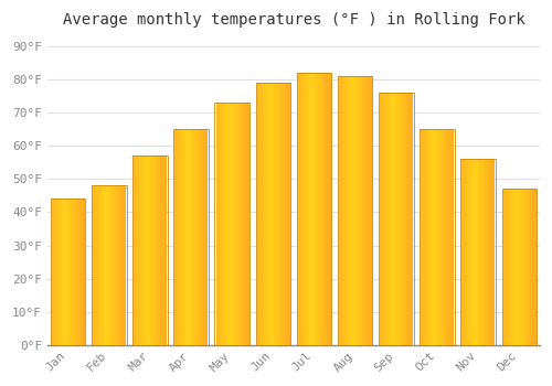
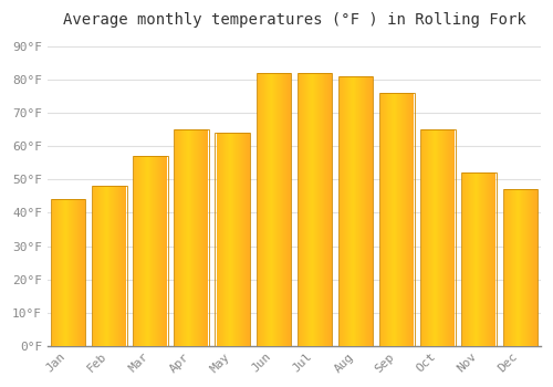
May: 73°F -> 64°F
Jun: 79°F -> 82°F
Nov: 56°F -> 52°F
